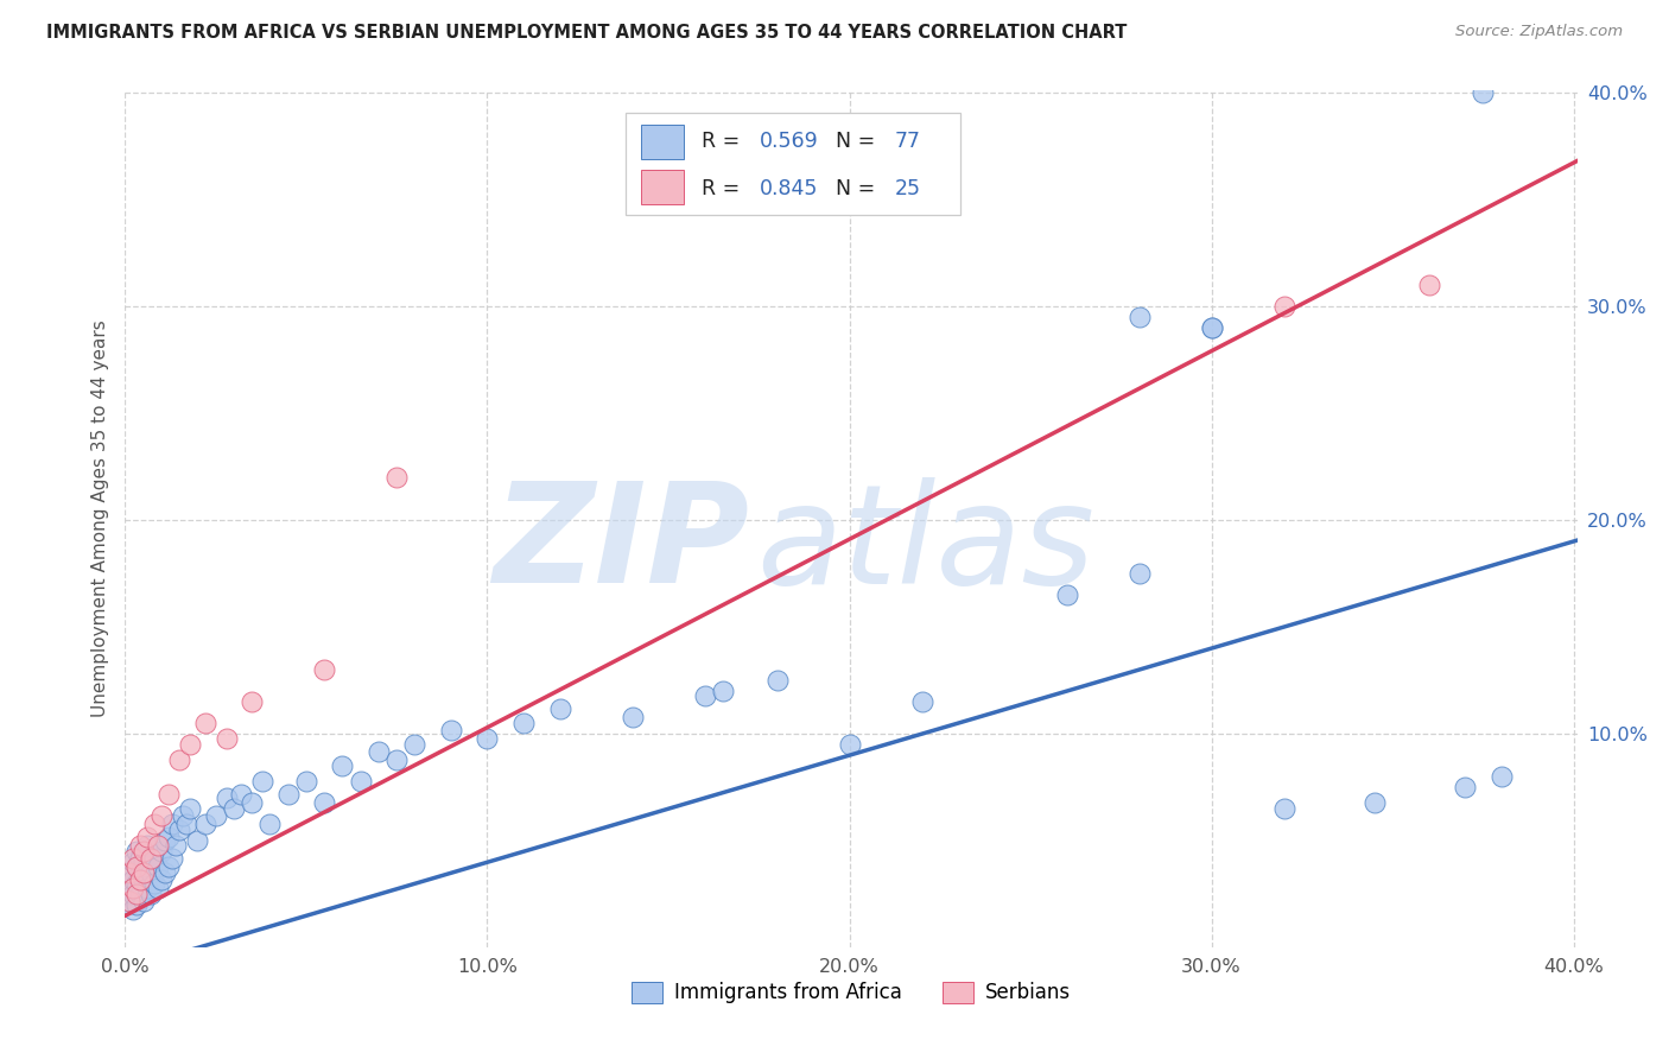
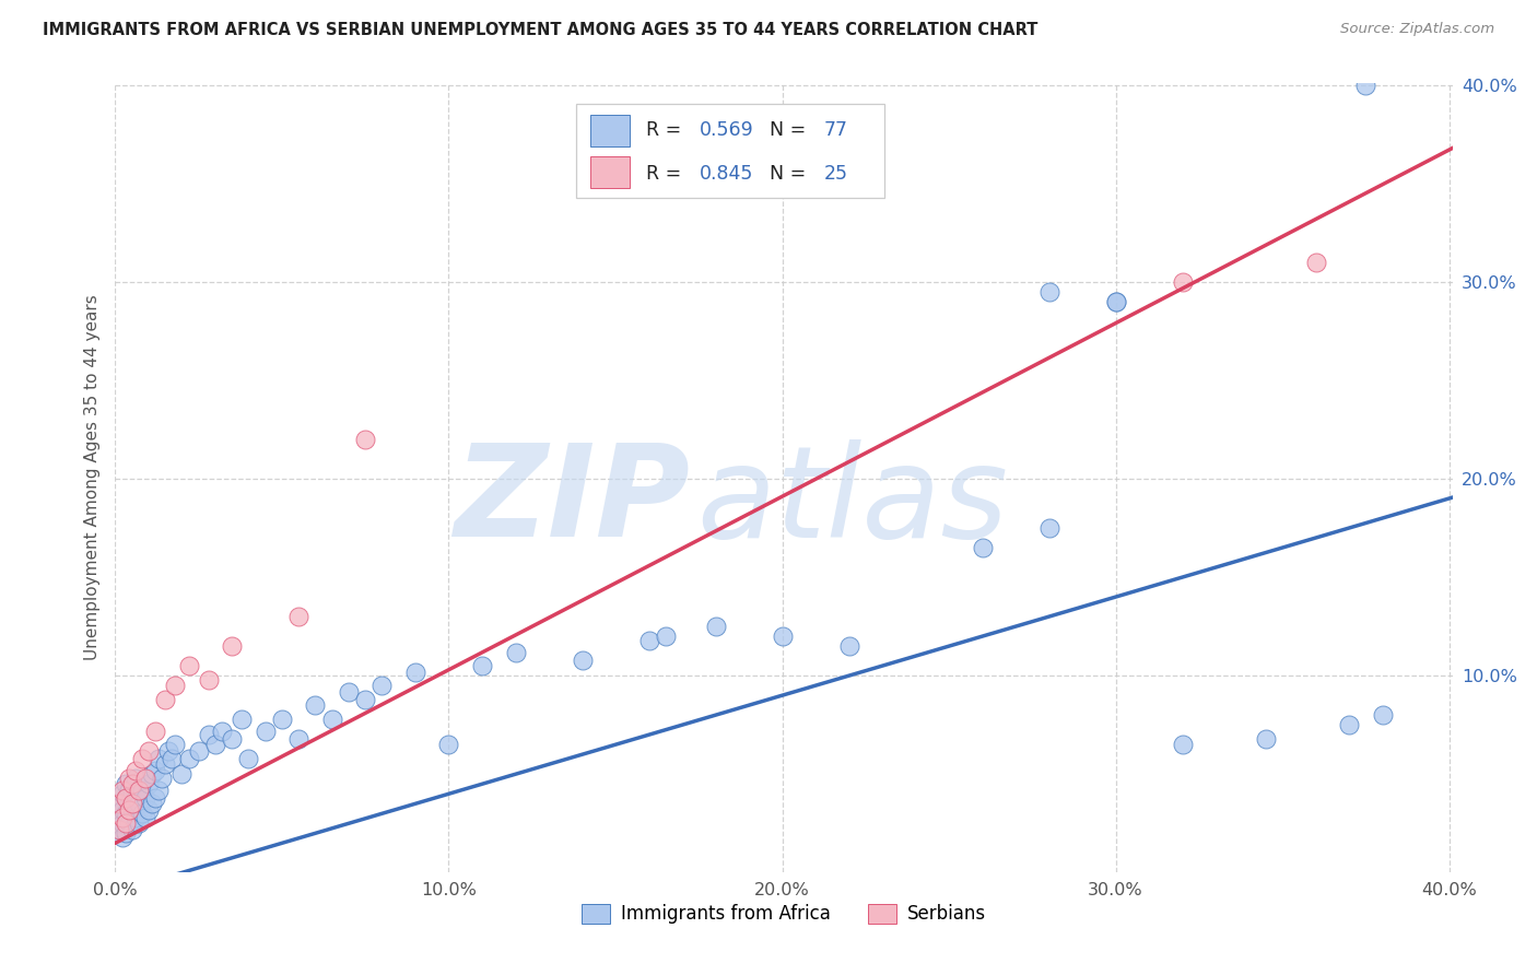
Immigrants from Africa/10.0%: 9.8% -> 6.5%
Immigrants from Africa/20.0%: 9.5% -> 12.0%
